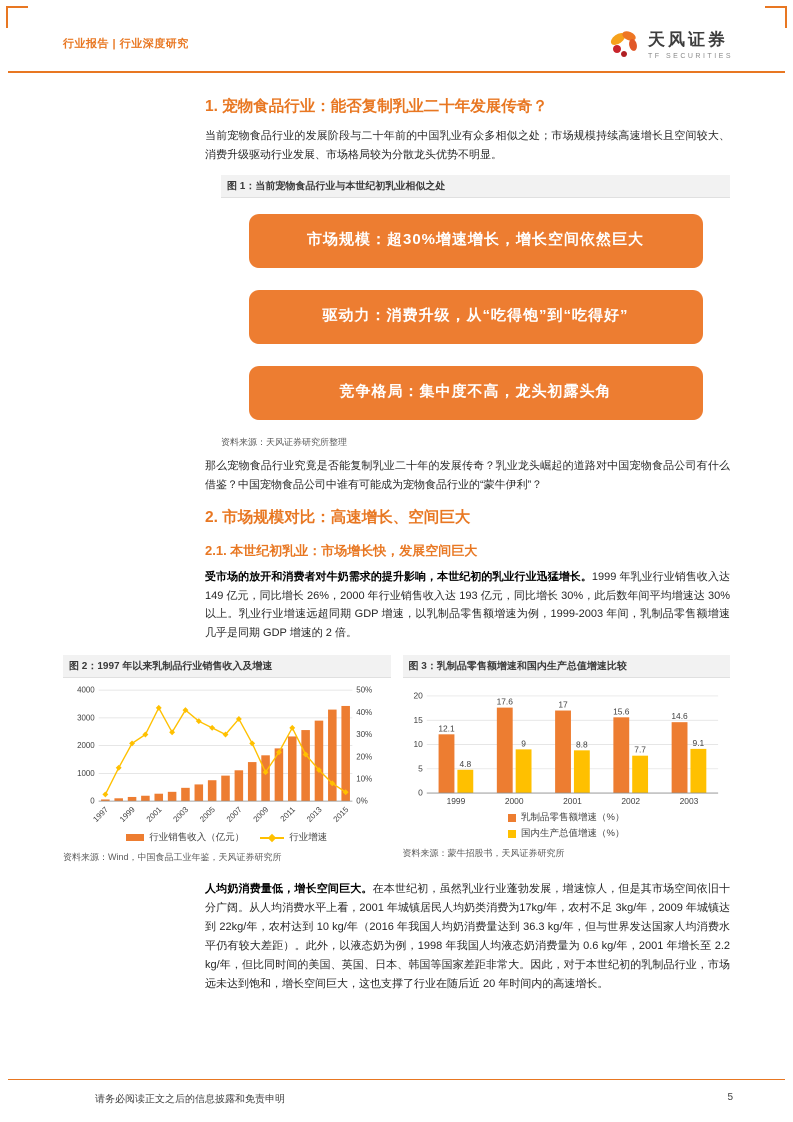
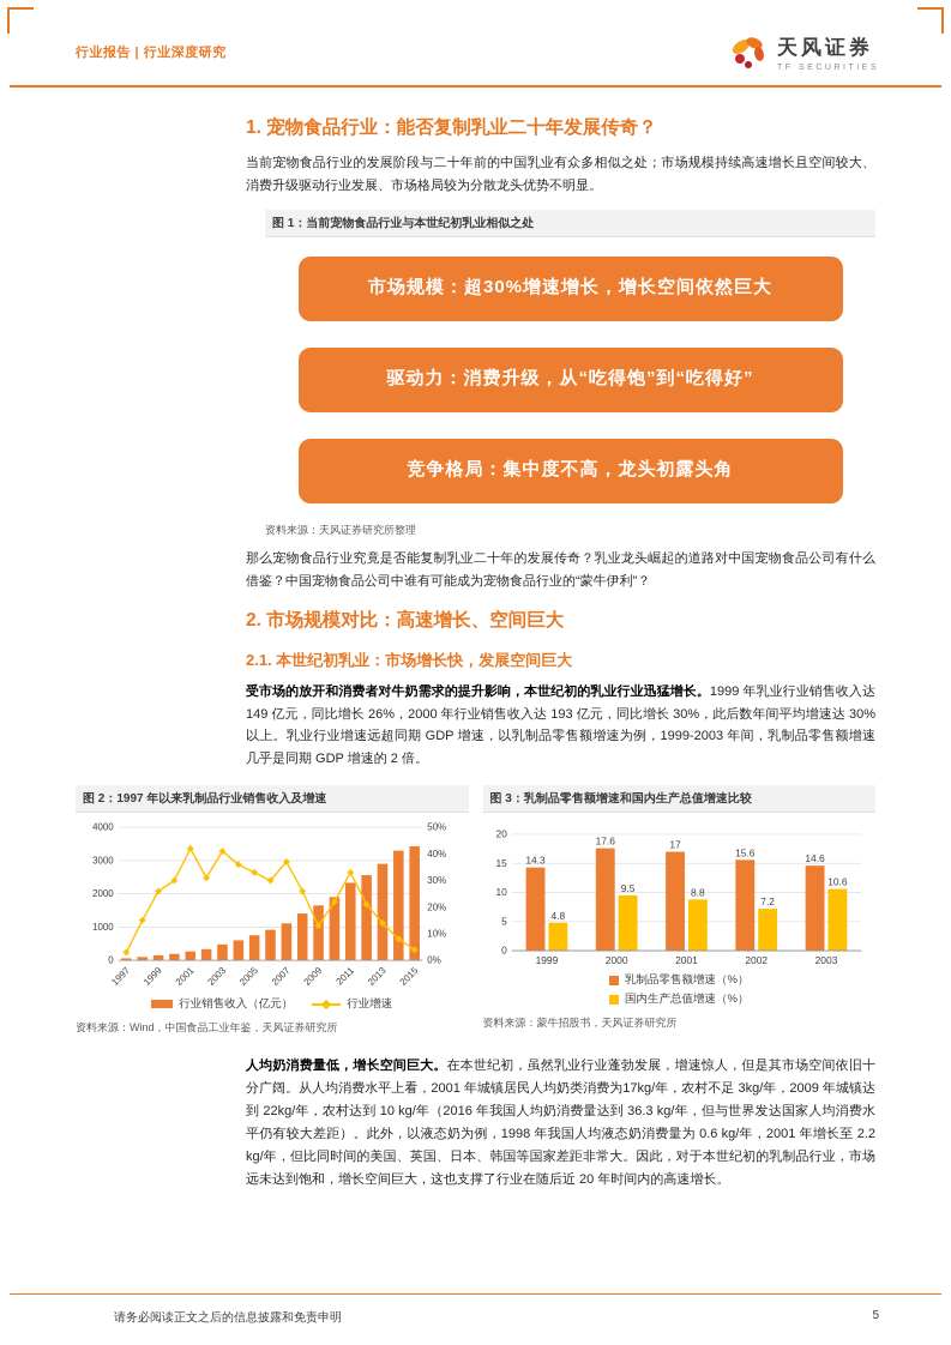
图 3：乳制品零售额增速和国内生产总值增速比较/乳制品零售额增速（%）/1999: 12.1 -> 14.3
图 3：乳制品零售额增速和国内生产总值增速比较/国内生产总值增速（%）/2000: 9 -> 9.5
图 3：乳制品零售额增速和国内生产总值增速比较/国内生产总值增速（%）/2002: 7.7 -> 7.2
图 3：乳制品零售额增速和国内生产总值增速比较/国内生产总值增速（%）/2003: 9.1 -> 10.6
